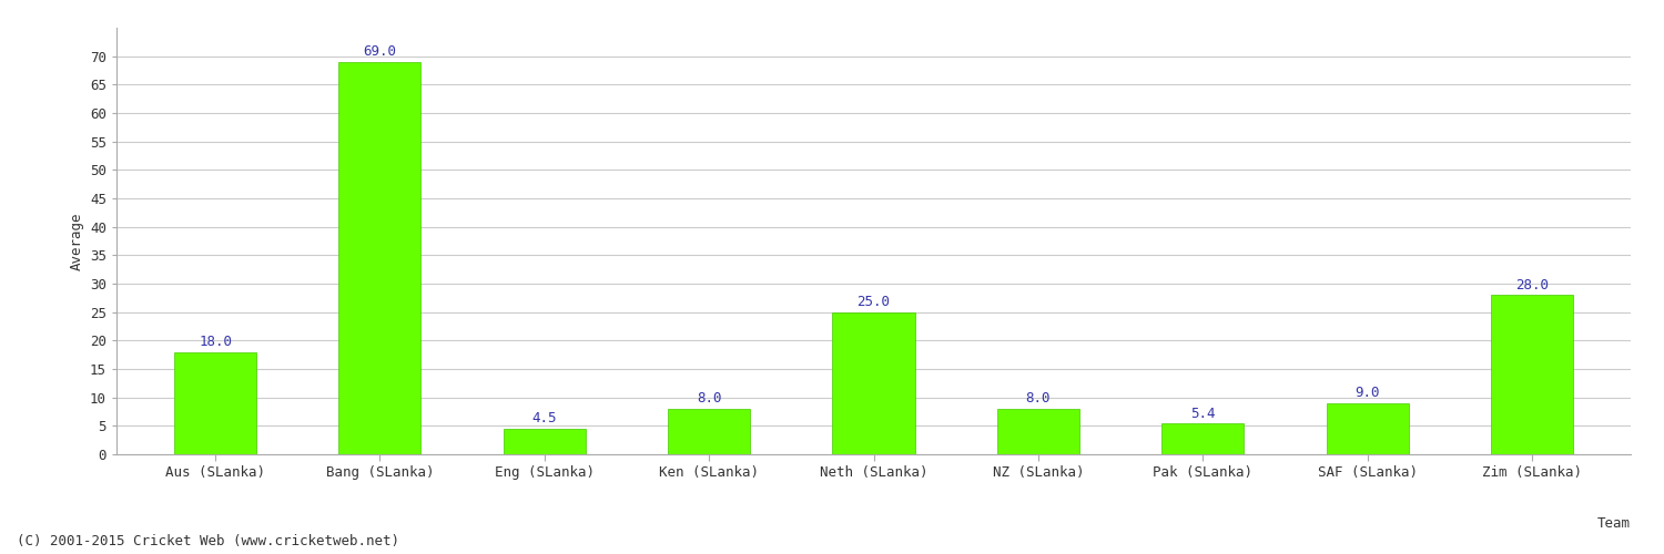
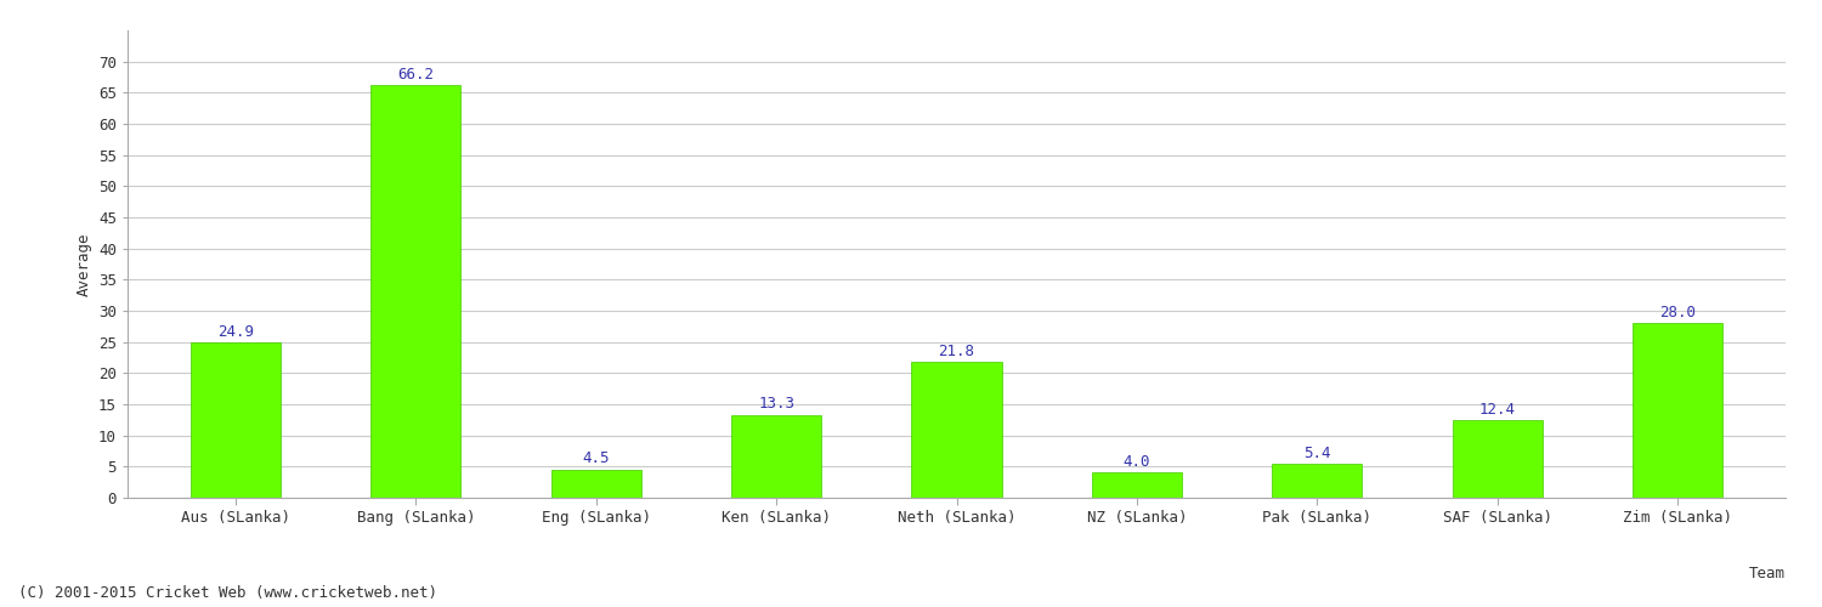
Aus (SLanka): 18.0 -> 24.9
Bang (SLanka): 69.0 -> 66.2
Ken (SLanka): 8.0 -> 13.3
Neth (SLanka): 25.0 -> 21.8
NZ (SLanka): 8.0 -> 4.0
SAF (SLanka): 9.0 -> 12.4
